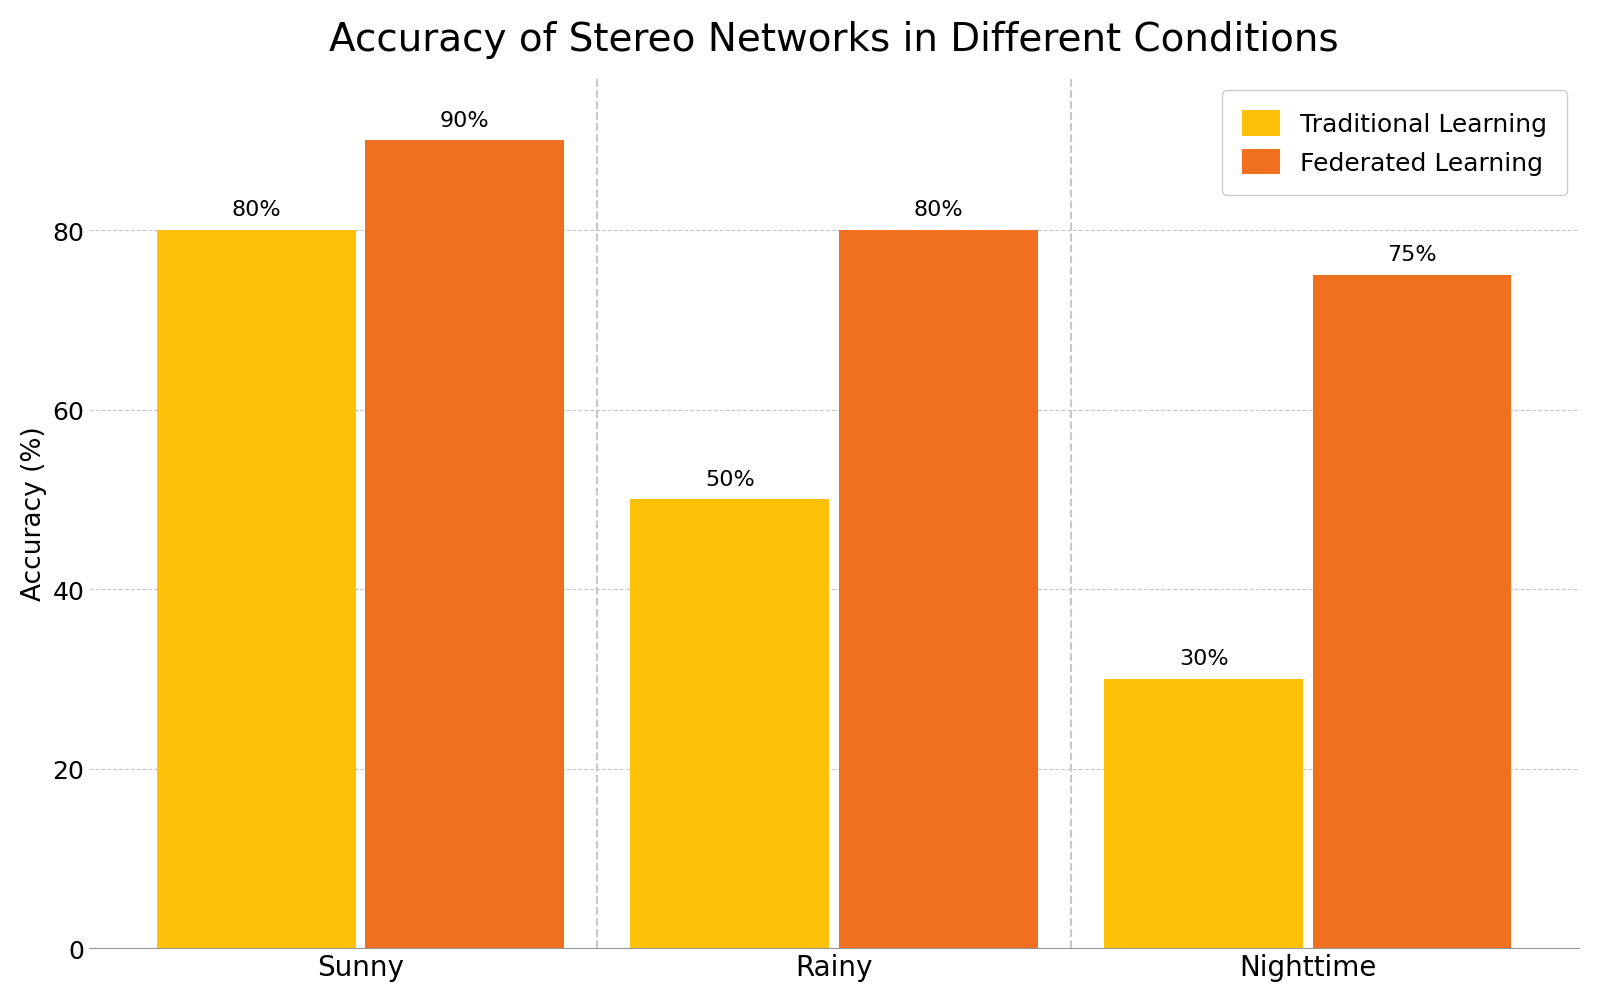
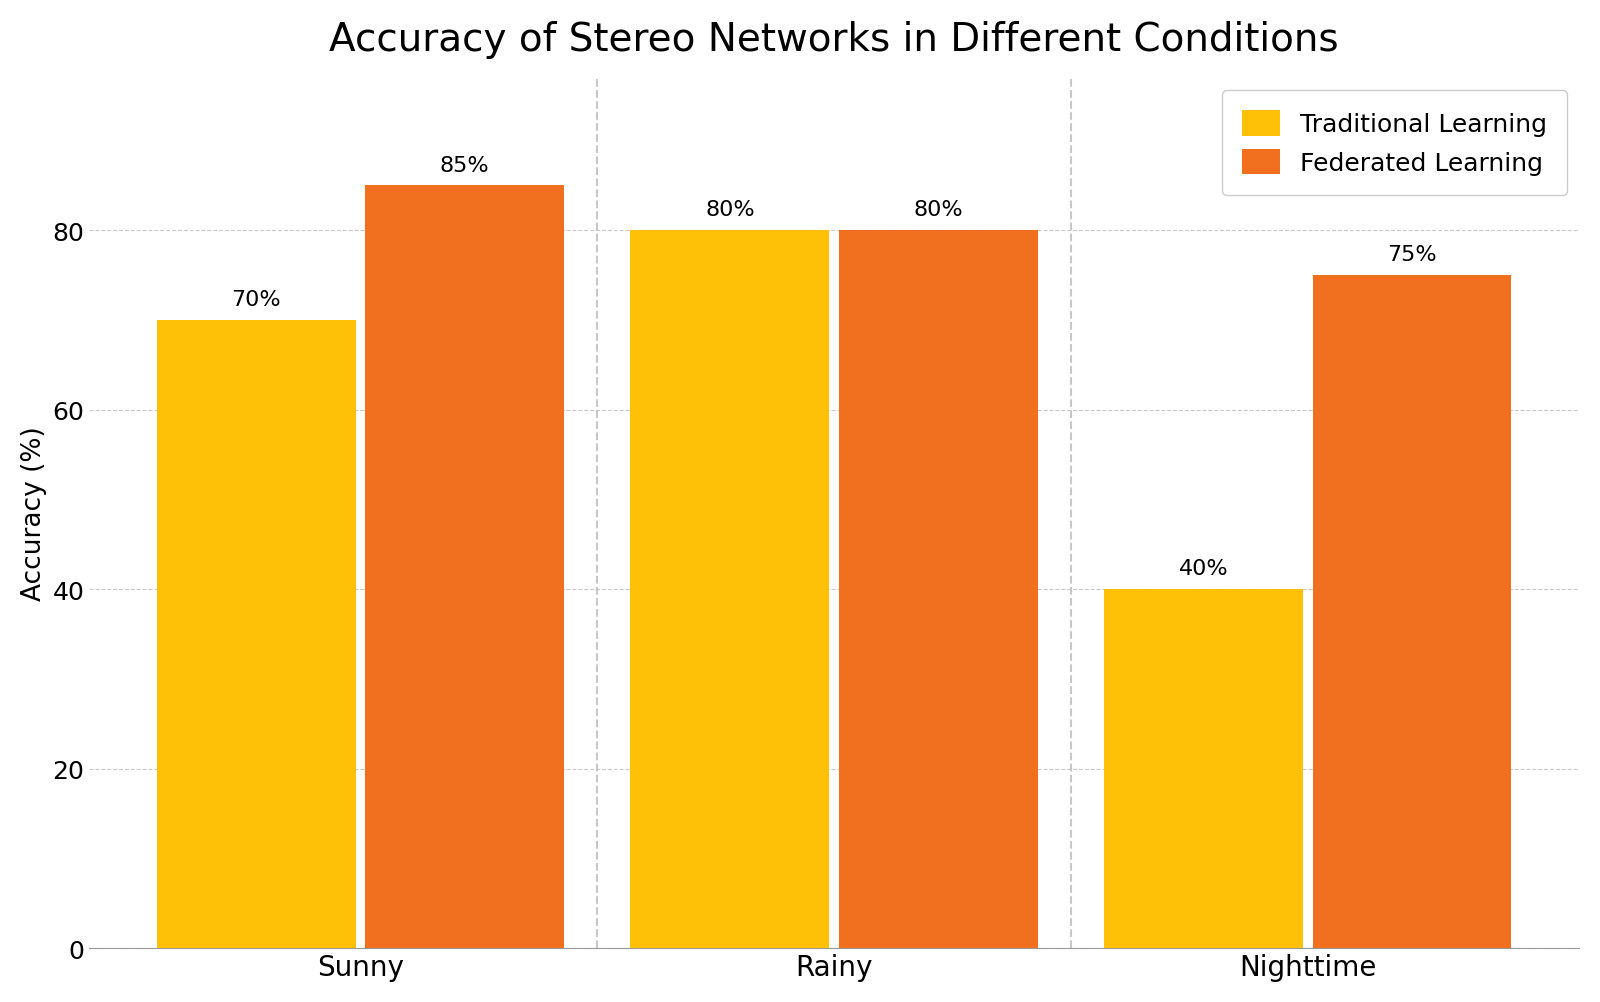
Traditional Learning/Sunny: 80% -> 70%
Federated Learning/Sunny: 90% -> 85%
Traditional Learning/Rainy: 50% -> 80%
Traditional Learning/Nighttime: 30% -> 40%
